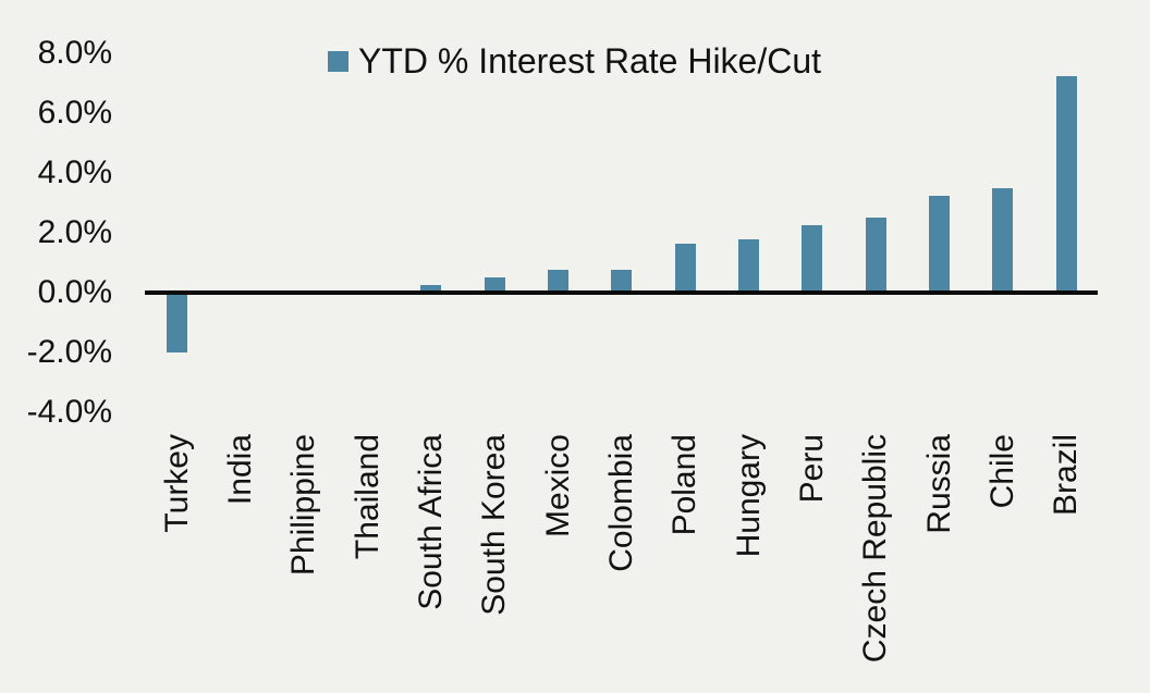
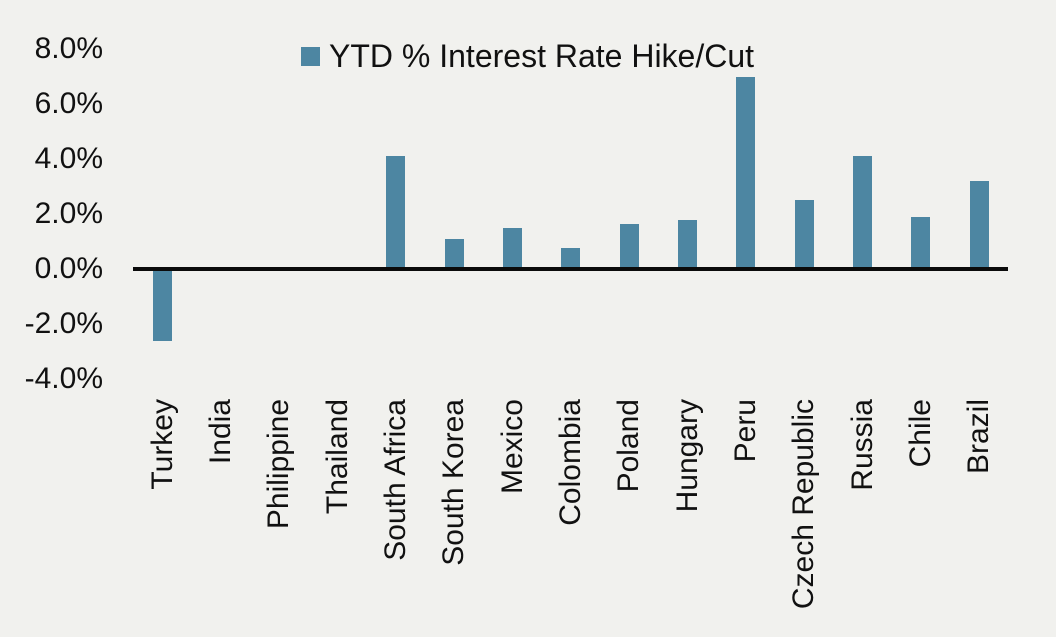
Turkey: -2.0% -> -2.6%
South Africa: 0.2% -> 4.1%
South Korea: 0.5% -> 1.1%
Mexico: 0.8% -> 1.5%
Peru: 2.2% -> 7.0%
Russia: 3.2% -> 4.1%
Chile: 3.5% -> 1.9%
Brazil: 7.2% -> 3.2%
